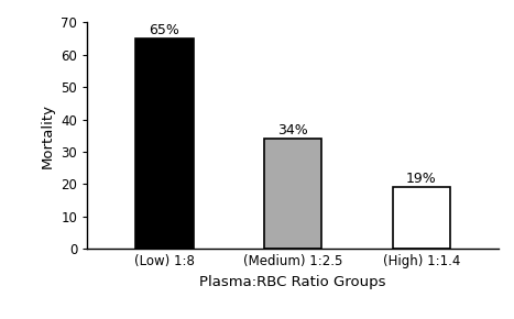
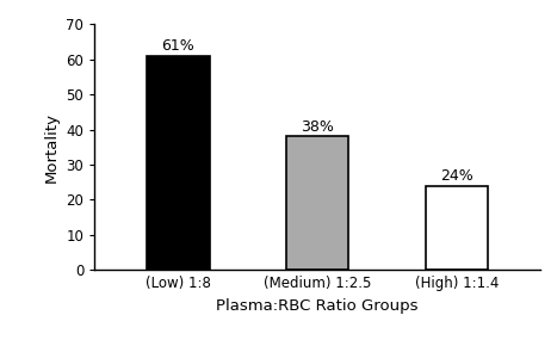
(Low) 1:8: 65% -> 61%
(Medium) 1:2.5: 34% -> 38%
(High) 1:1.4: 19% -> 24%
